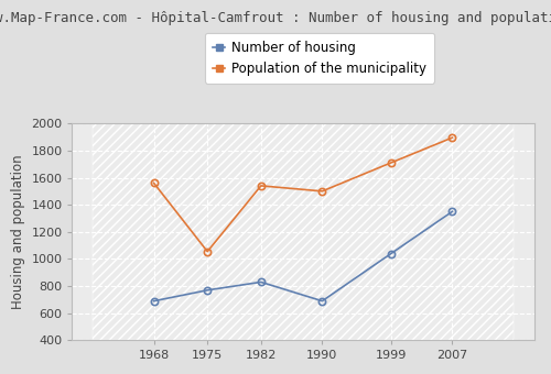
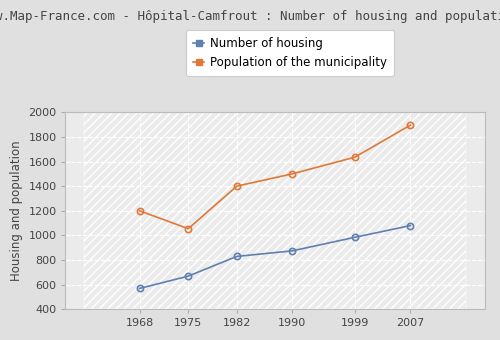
Number of housing/1968: 690 -> 570
Population of the municipality/1968: 1560 -> 1200
Number of housing/1975: 770 -> 670
Population of the municipality/1982: 1540 -> 1400
Number of housing/1990: 690 -> 880
Number of housing/1999: 1040 -> 980
Population of the municipality/1999: 1710 -> 1640
Number of housing/2007: 1350 -> 1080
